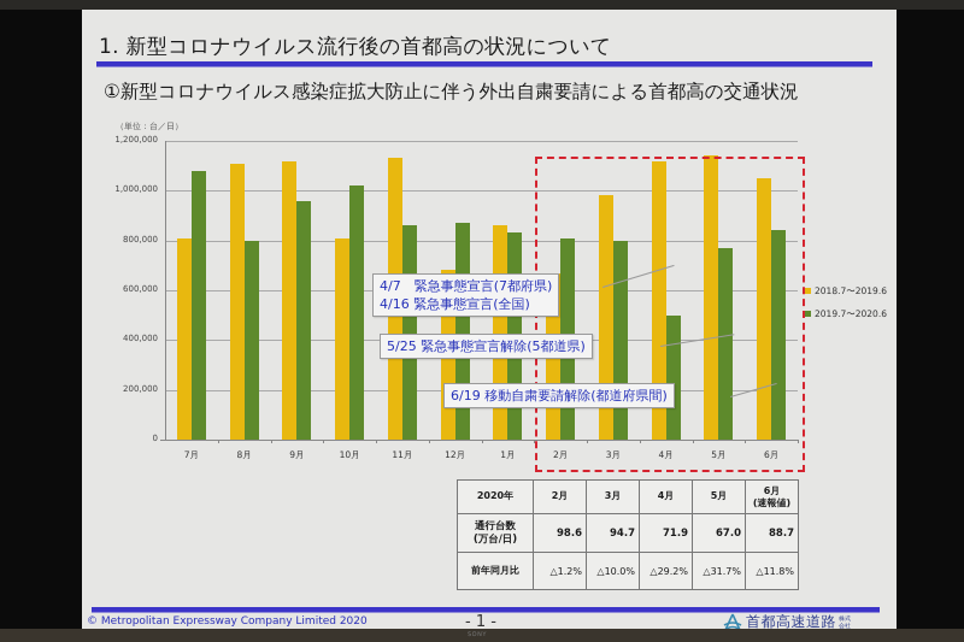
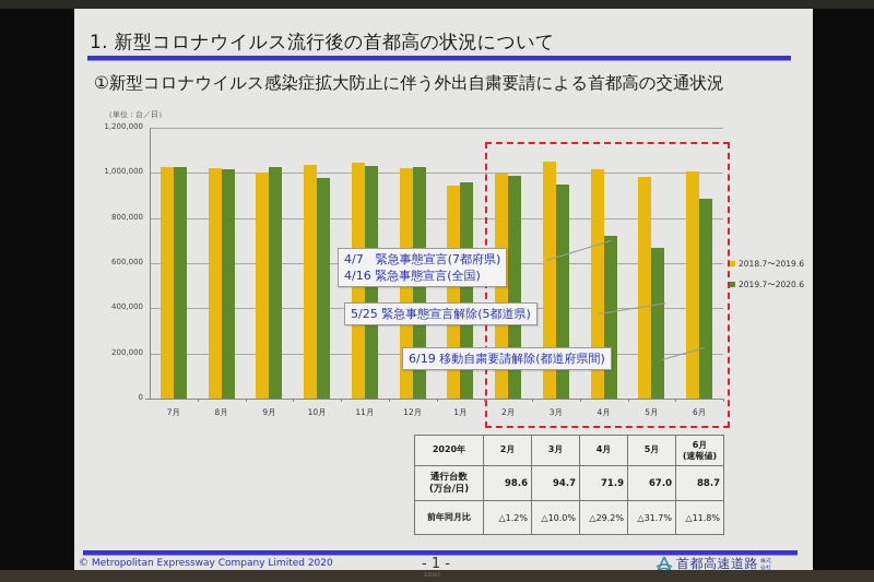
2018.7〜2019.6/7月: 810000 -> 1030000
2019.7〜2020.6/7月: 1080000 -> 1030000
2018.7〜2019.6/8月: 1110000 -> 1020000
2019.7〜2020.6/8月: 800000 -> 1020000
2018.7〜2019.6/9月: 1120000 -> 1000000
2019.7〜2020.6/9月: 960000 -> 1030000
2018.7〜2019.6/10月: 810000 -> 1030000
2019.7〜2020.6/10月: 1020000 -> 980000
2018.7〜2019.6/11月: 1130000 -> 1040000
2019.7〜2020.6/11月: 860000 -> 1030000
2018.7〜2019.6/12月: 680000 -> 1020000
2019.7〜2020.6/12月: 870000 -> 1030000
2018.7〜2019.6/1月: 860000 -> 940000
2019.7〜2020.6/1月: 830000 -> 960000
2018.7〜2019.6/2月: 670000 -> 1000000
2019.7〜2020.6/2月: 810000 -> 990000
2018.7〜2019.6/3月: 980000 -> 1050000
2019.7〜2020.6/3月: 800000 -> 950000
2018.7〜2019.6/4月: 1120000 -> 1020000
2019.7〜2020.6/4月: 500000 -> 720000
2018.7〜2019.6/5月: 1140000 -> 980000
2019.7〜2020.6/5月: 770000 -> 670000
2018.7〜2019.6/6月: 1050000 -> 1010000
2019.7〜2020.6/6月: 840000 -> 890000
